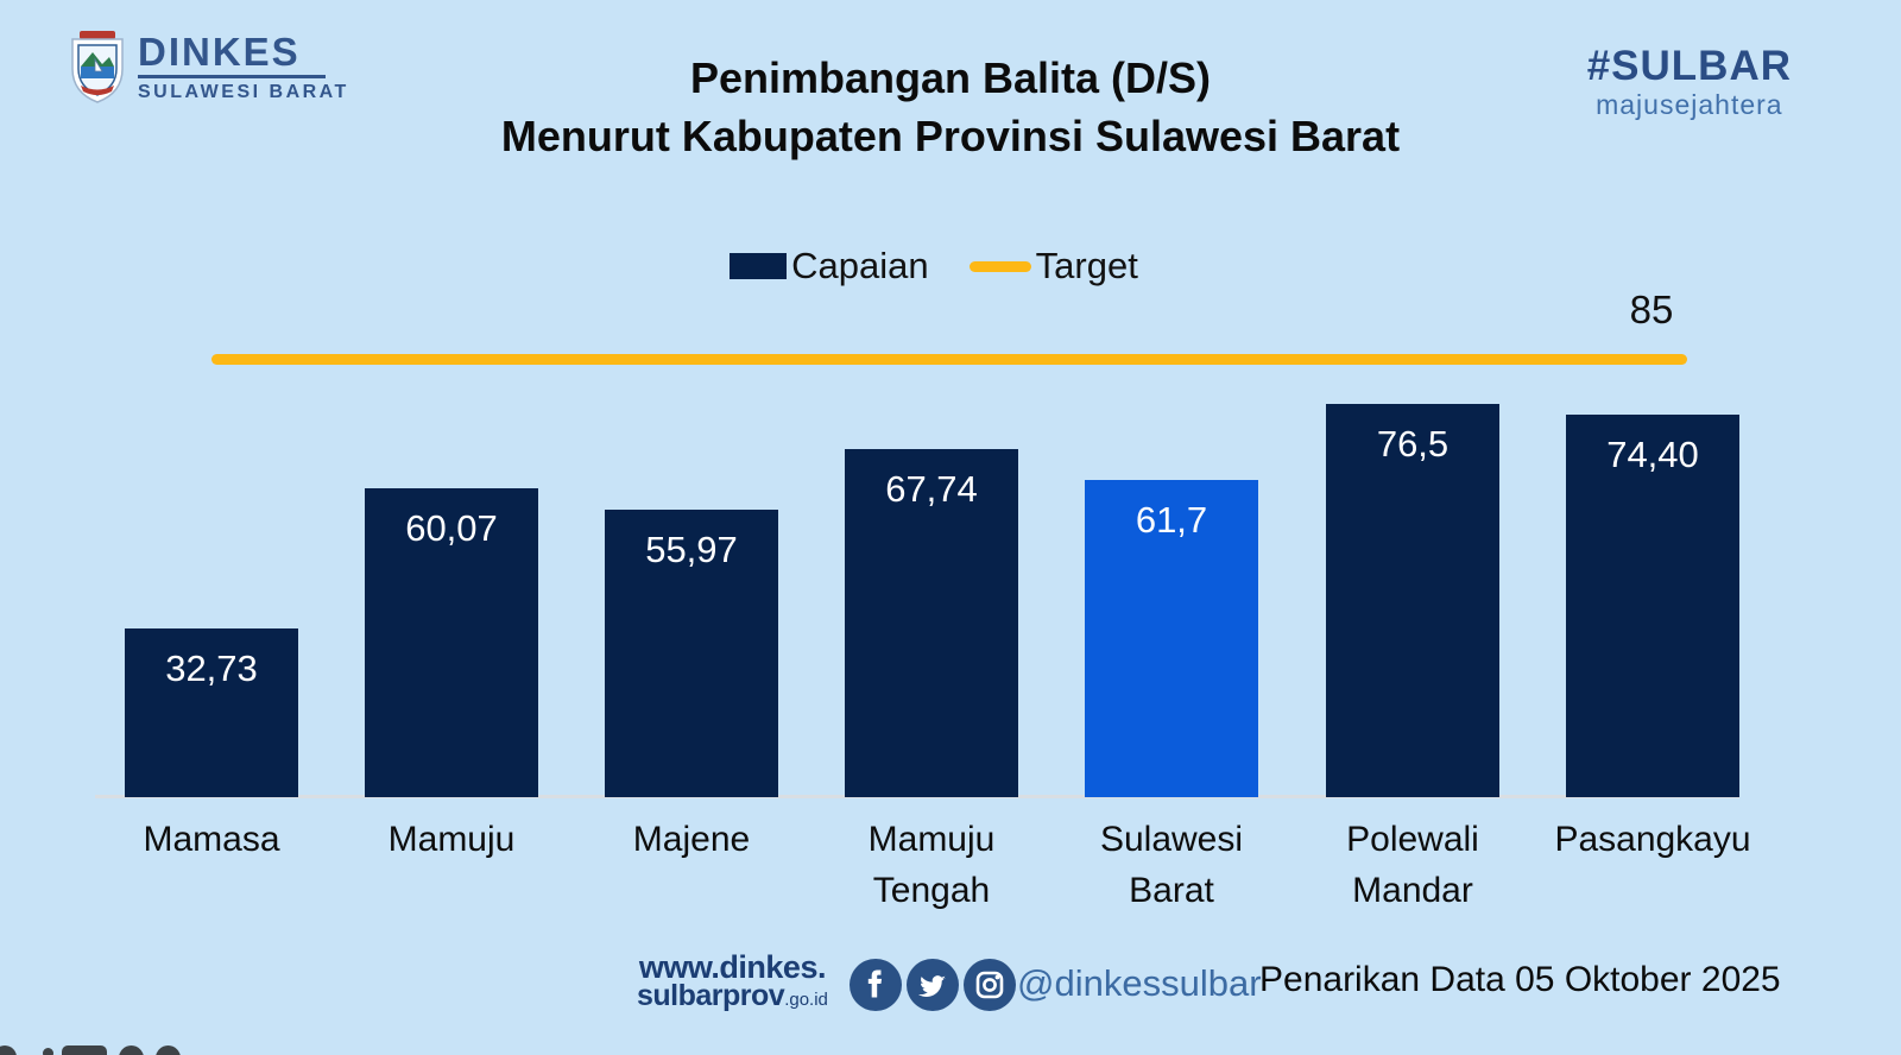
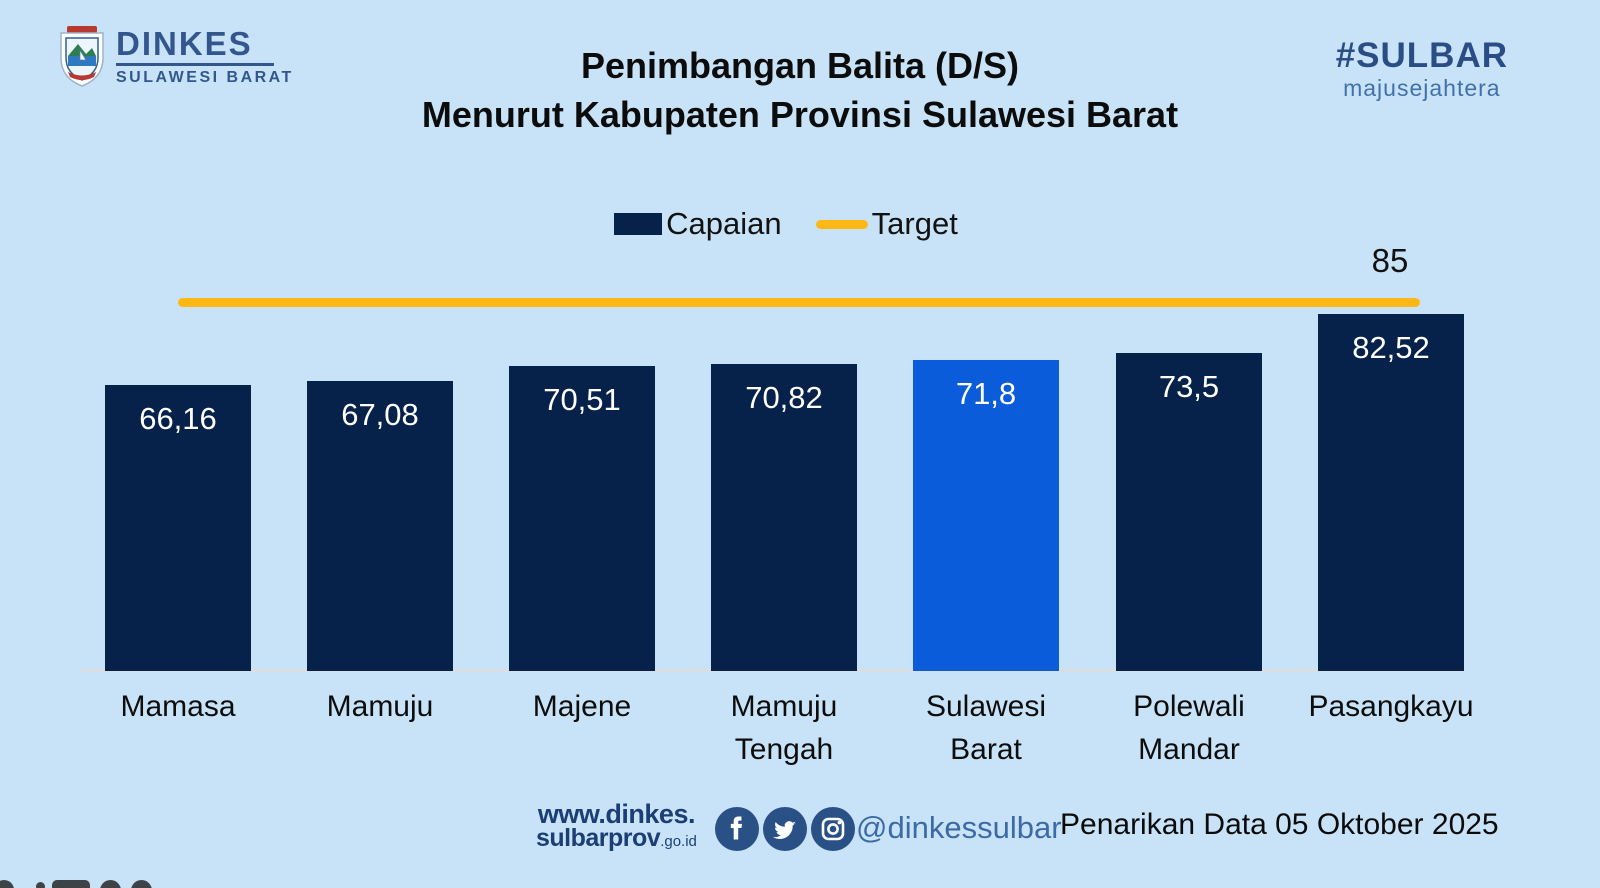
Mamasa: 32,73 -> 66,16
Mamuju: 60,07 -> 67,08
Majene: 55,97 -> 70,51
Mamuju Tengah: 67,74 -> 70,82
Sulawesi Barat: 61,7 -> 71,8
Polewali Mandar: 76,5 -> 73,5
Pasangkayu: 74,40 -> 82,52
